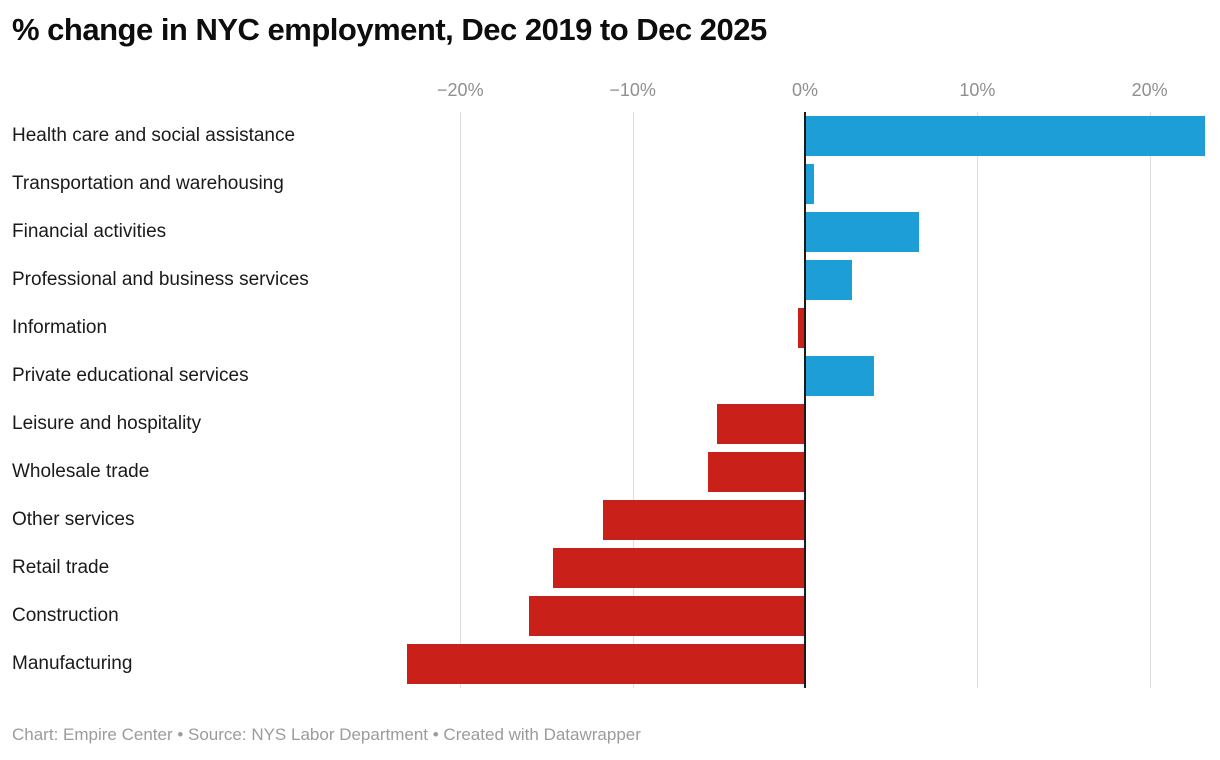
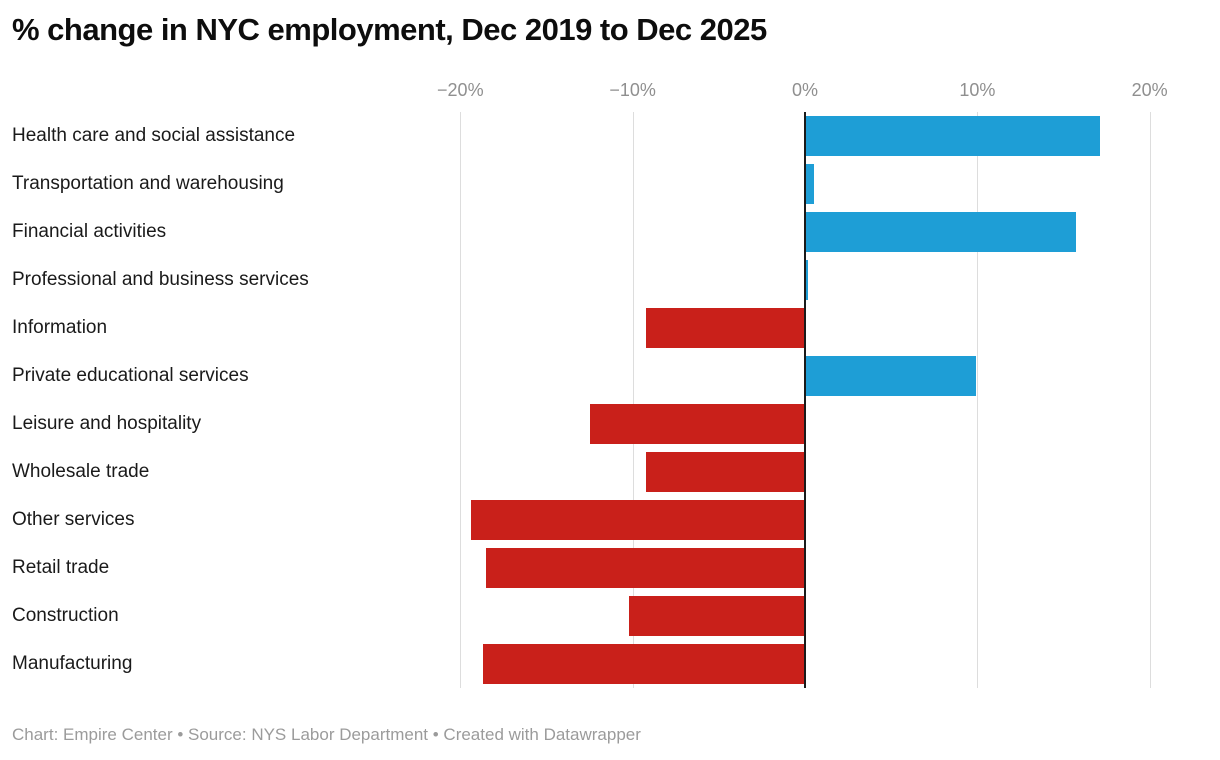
Health care and social assistance: 23.2% -> 17.1%
Financial activities: 6.6% -> 15.7%
Professional and business services: 2.7% -> 0.2%
Information: -0.4% -> -9.2%
Private educational services: 4.0% -> 9.9%
Leisure and hospitality: -5.1% -> -12.5%
Wholesale trade: -5.6% -> -9.2%
Other services: -11.7% -> -19.4%
Retail trade: -14.6% -> -18.5%
Construction: -16.0% -> -10.2%
Manufacturing: -23.1% -> -18.7%
